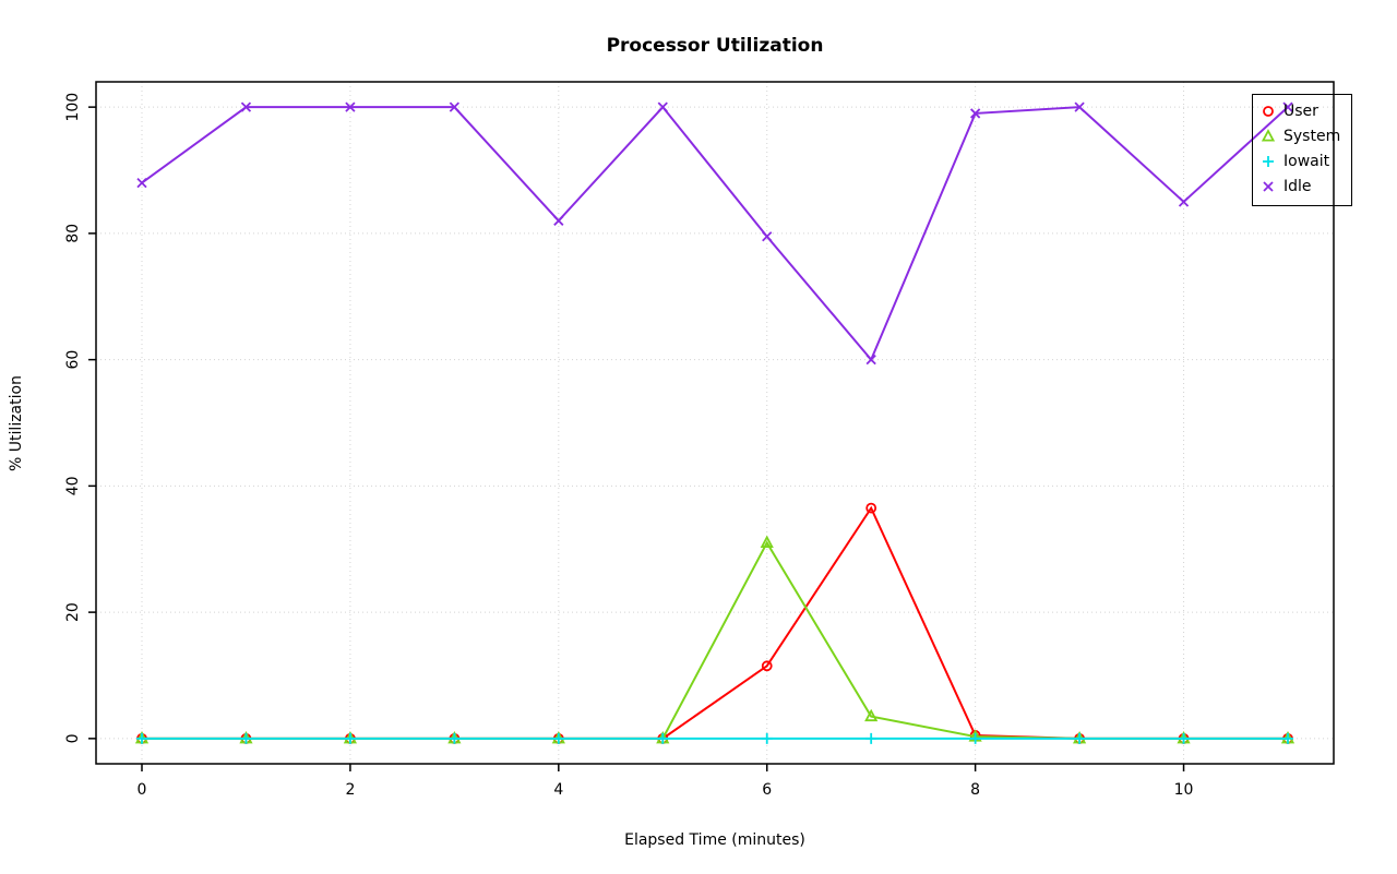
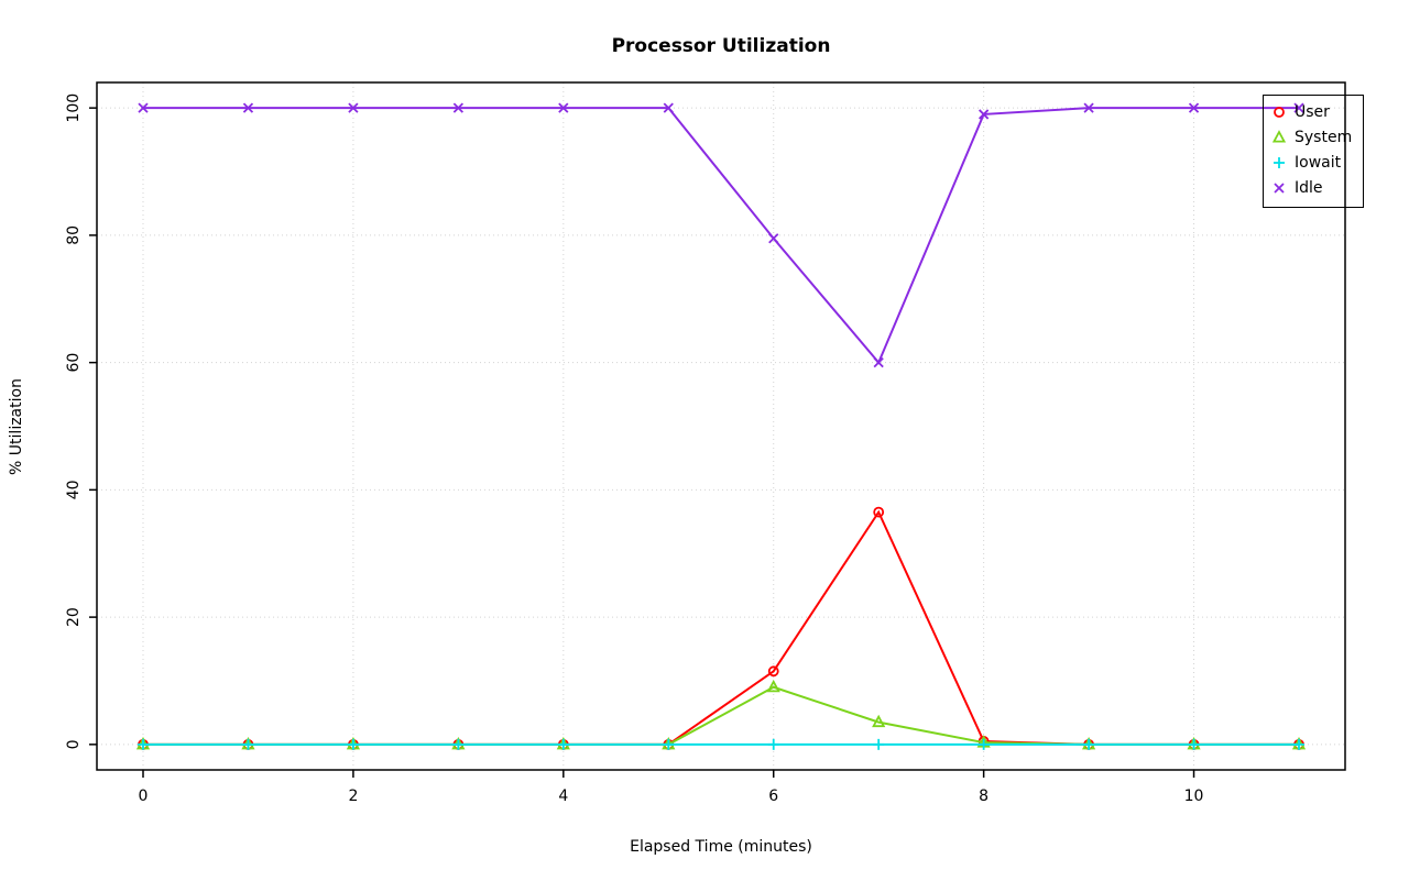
Idle/0: 88 -> 100
Idle/4: 82 -> 100
System/6: 31 -> 9
Idle/10: 85 -> 100
